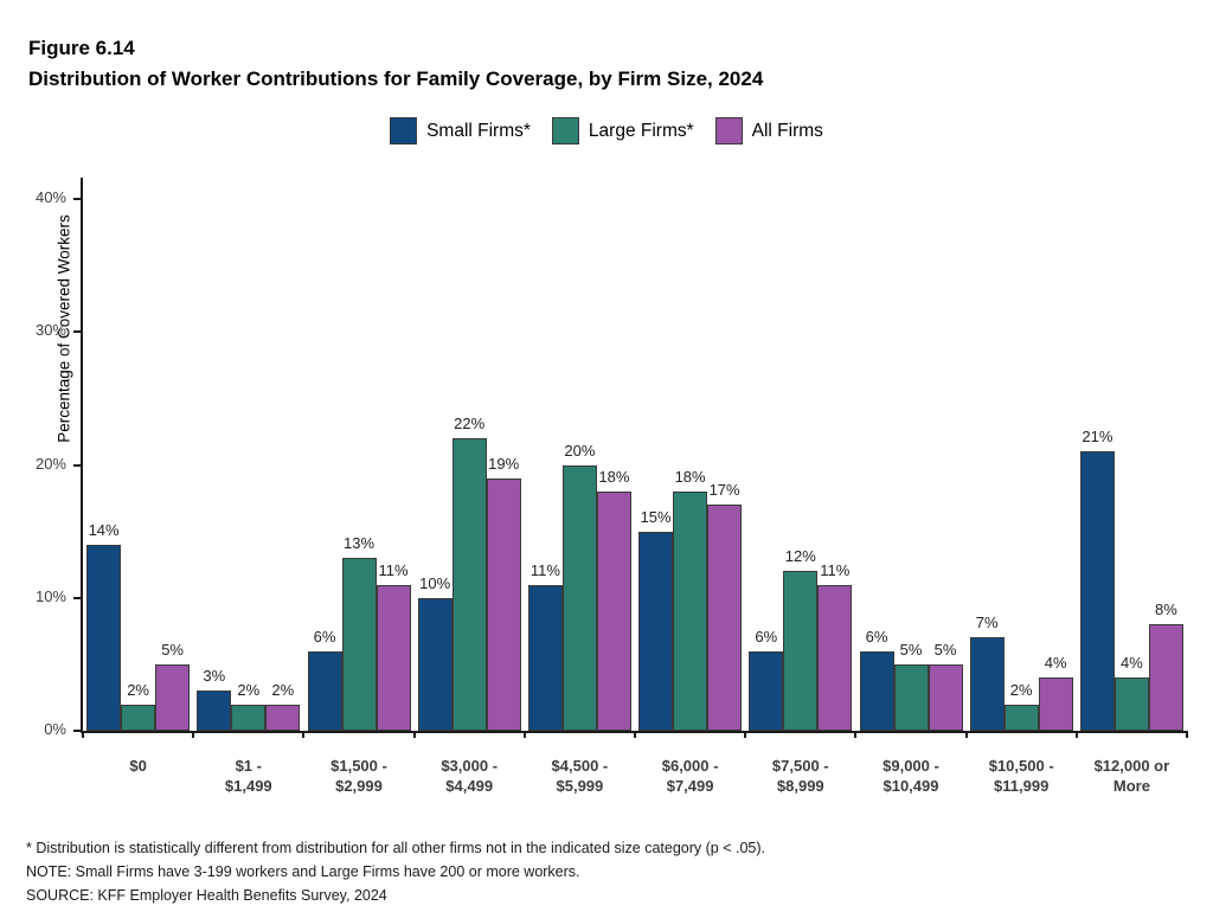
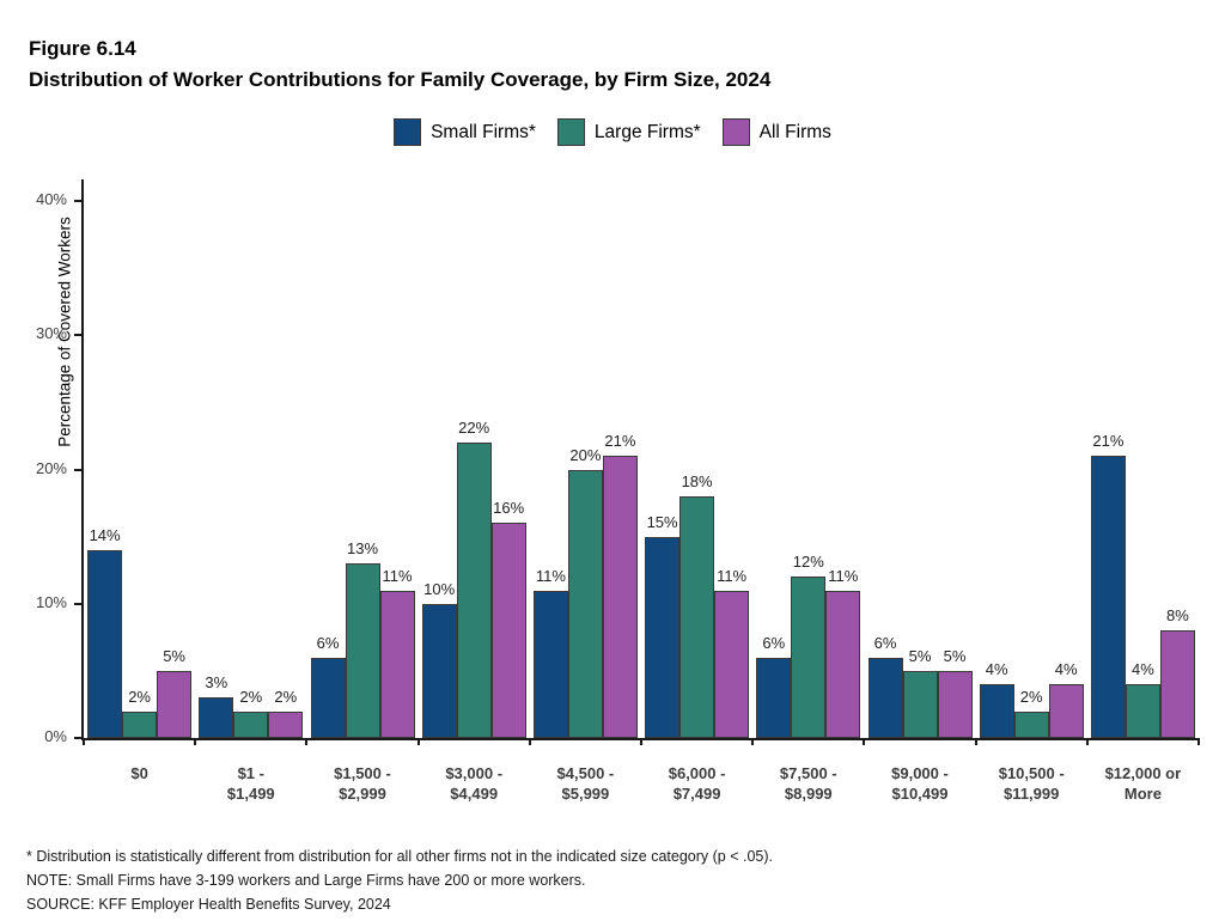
All Firms/$3,000 - $4,499: 19% -> 16%
All Firms/$4,500 - $5,999: 18% -> 21%
All Firms/$6,000 - $7,499: 17% -> 11%
Small Firms*/$10,500 - $11,999: 7% -> 4%
